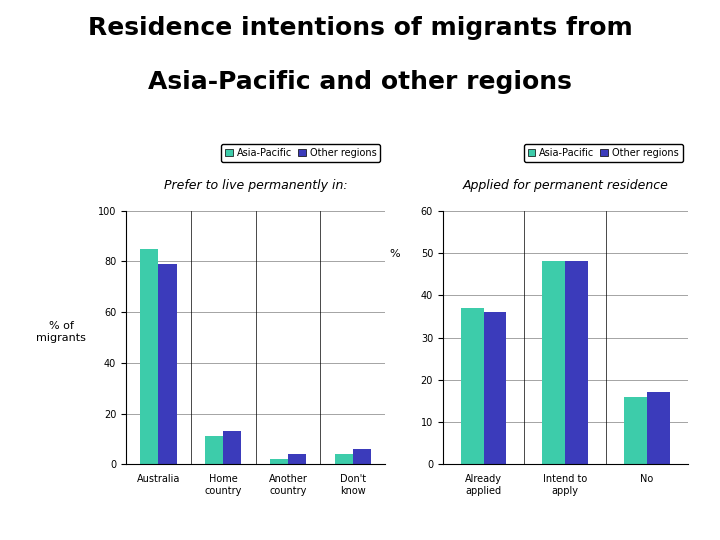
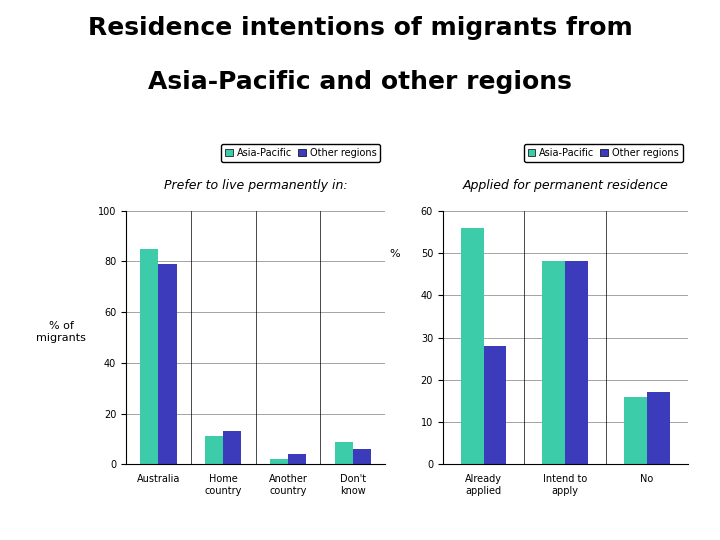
Asia-Pacific/Don't know: 4 -> 9
Asia-Pacific/Already applied: 37 -> 56
Other regions/Already applied: 36 -> 28
